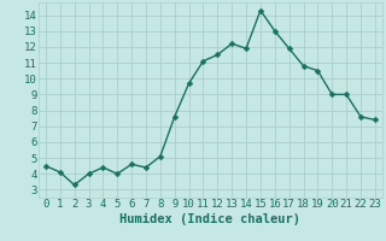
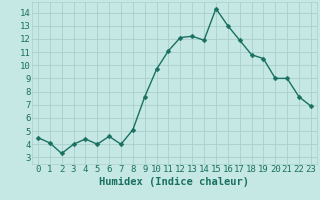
7: 4.4 -> 4.0
12: 11.5 -> 12.1
23: 7.4 -> 6.9
